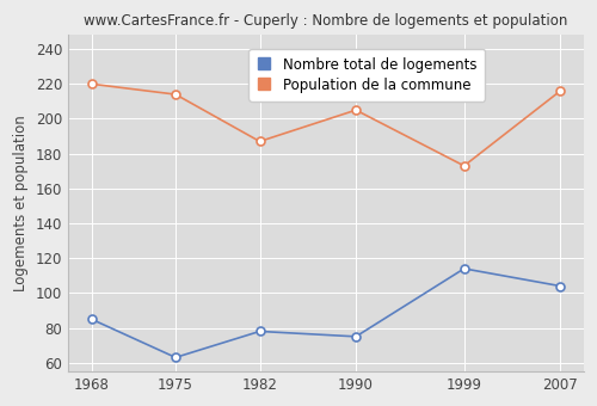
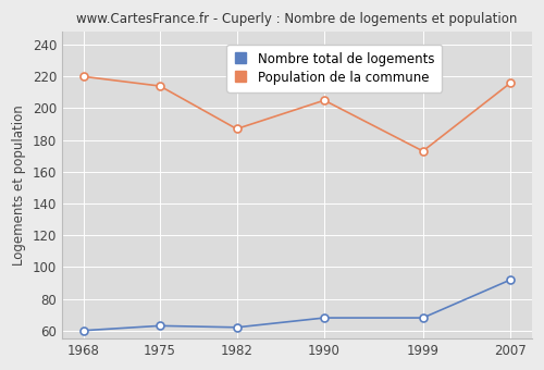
Nombre total de logements/1968: 85 -> 60
Nombre total de logements/1982: 78 -> 62
Nombre total de logements/1990: 75 -> 68
Nombre total de logements/1999: 114 -> 68
Nombre total de logements/2007: 104 -> 92
